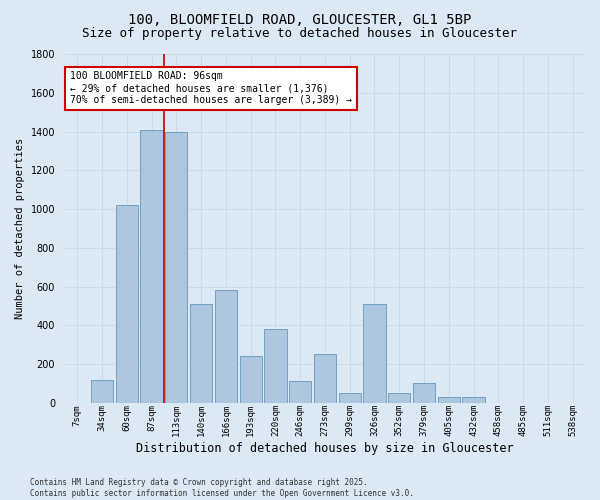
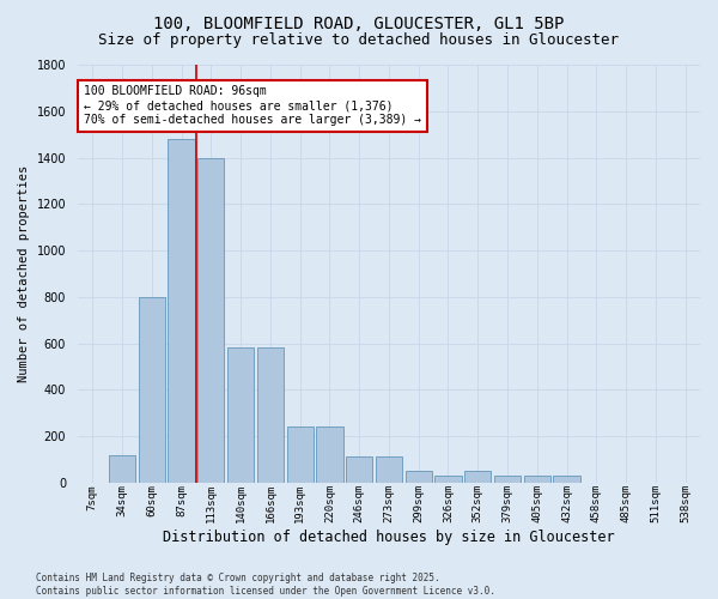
60sqm: 1020 -> 800
87sqm: 1410 -> 1480
140sqm: 510 -> 580
220sqm: 380 -> 240
273sqm: 250 -> 110
326sqm: 510 -> 30
379sqm: 100 -> 30
